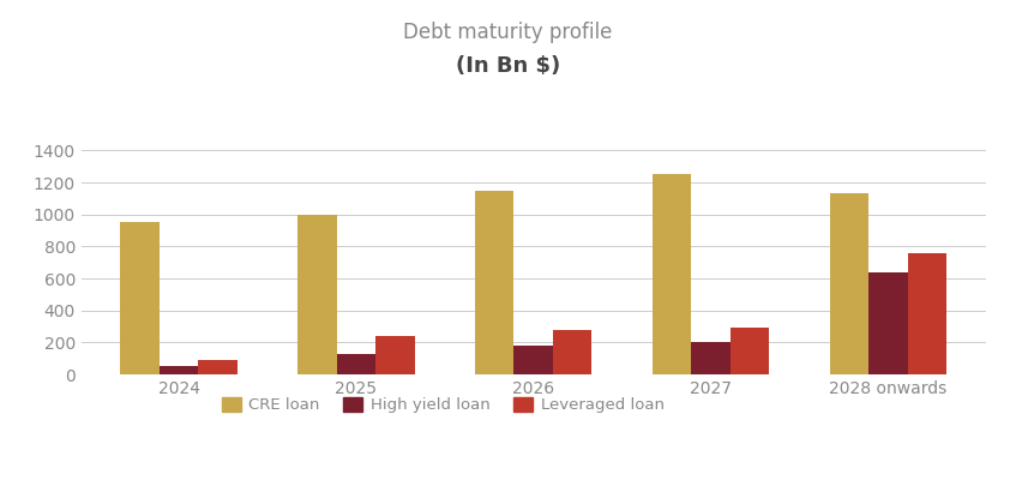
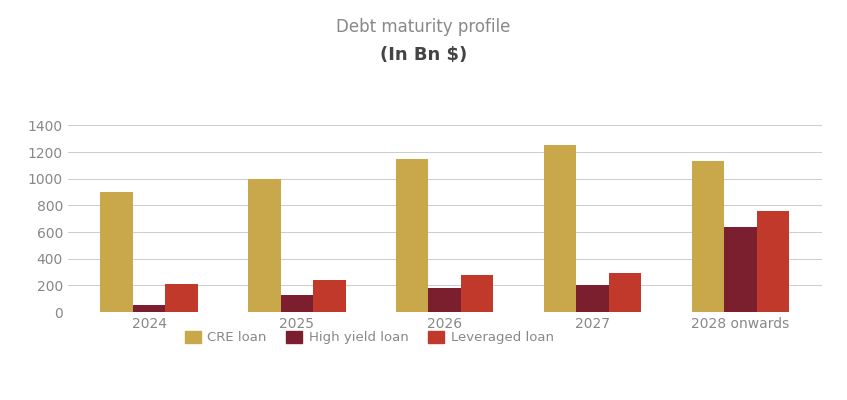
CRE loan/2024: 950 -> 900
Leveraged loan/2024: 90 -> 210
